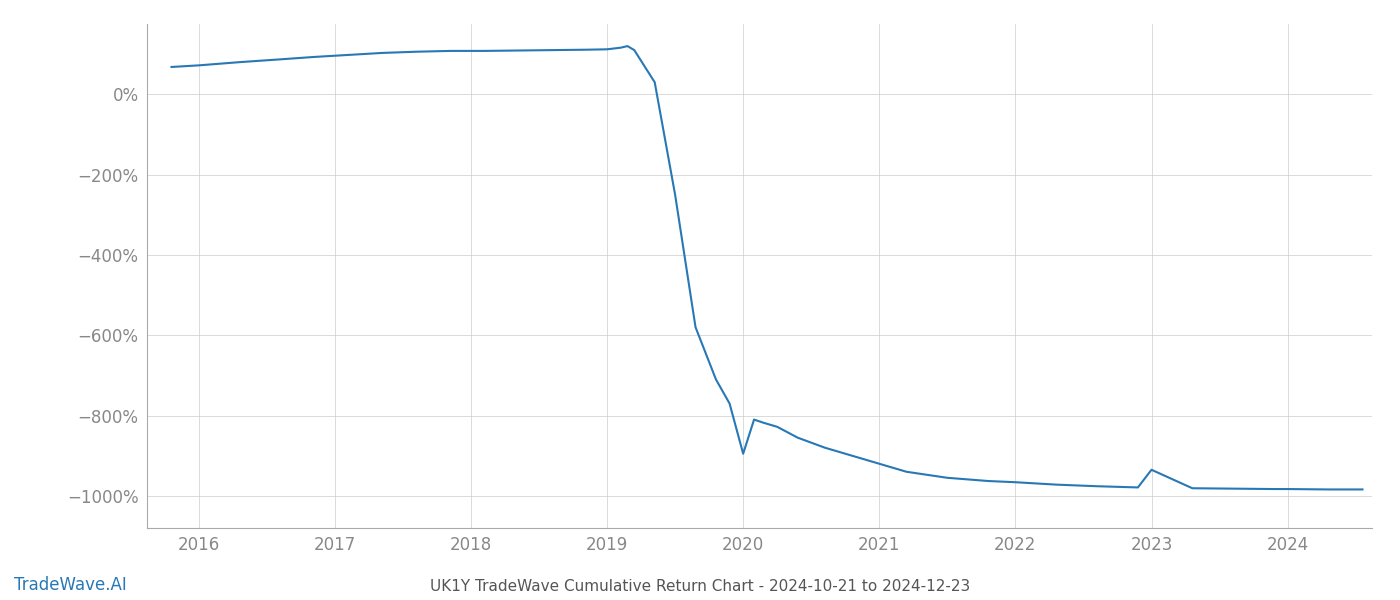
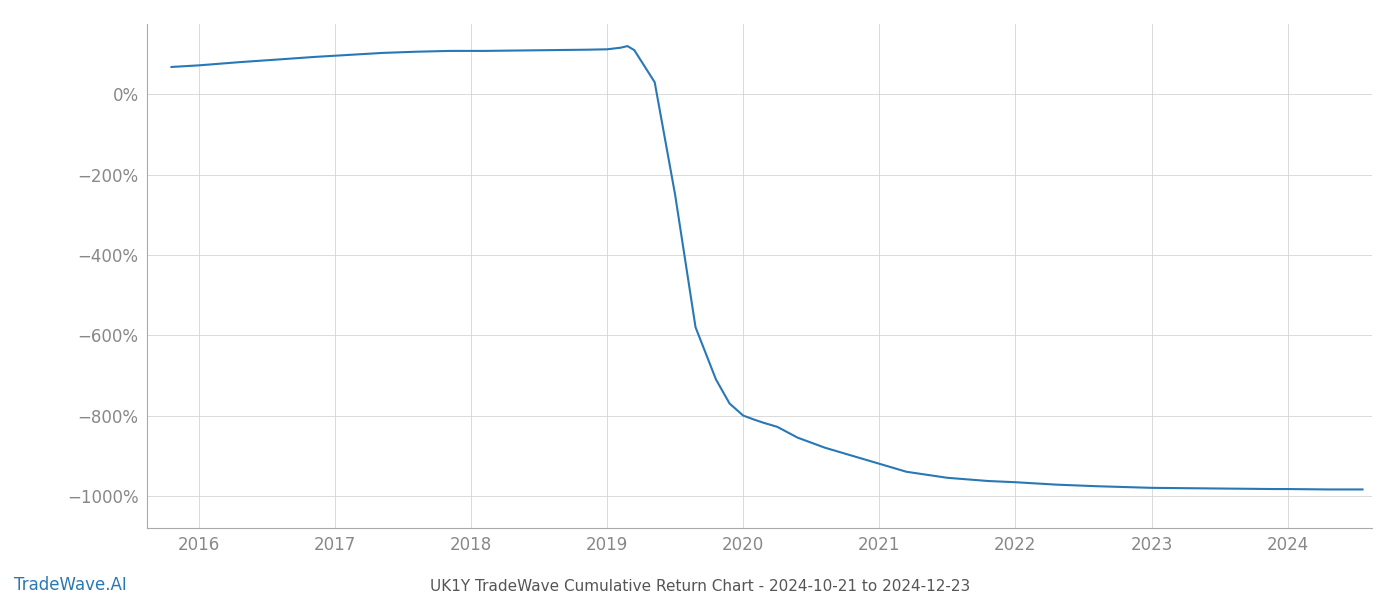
2020: -895% -> -800%
2023: -935% -> -980%
